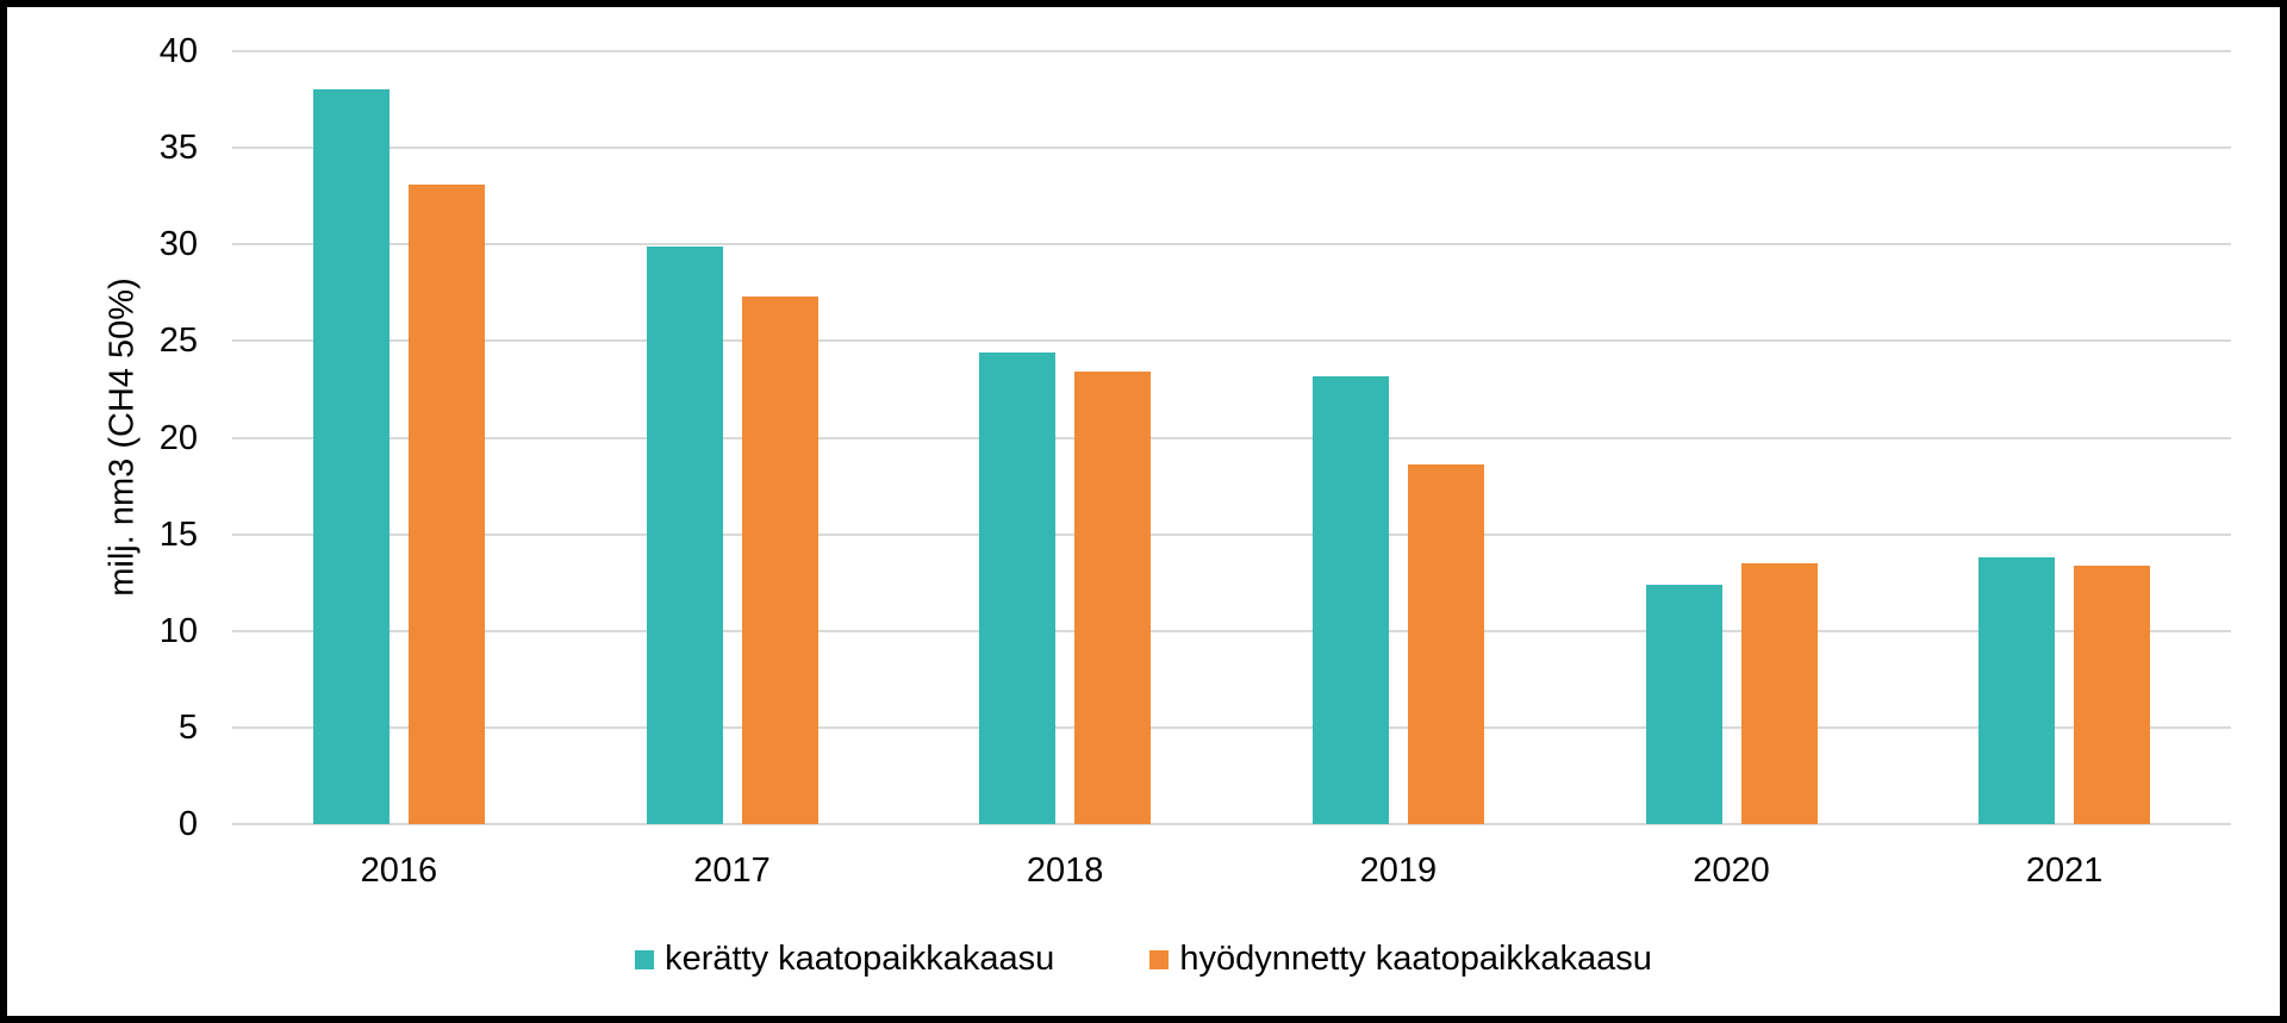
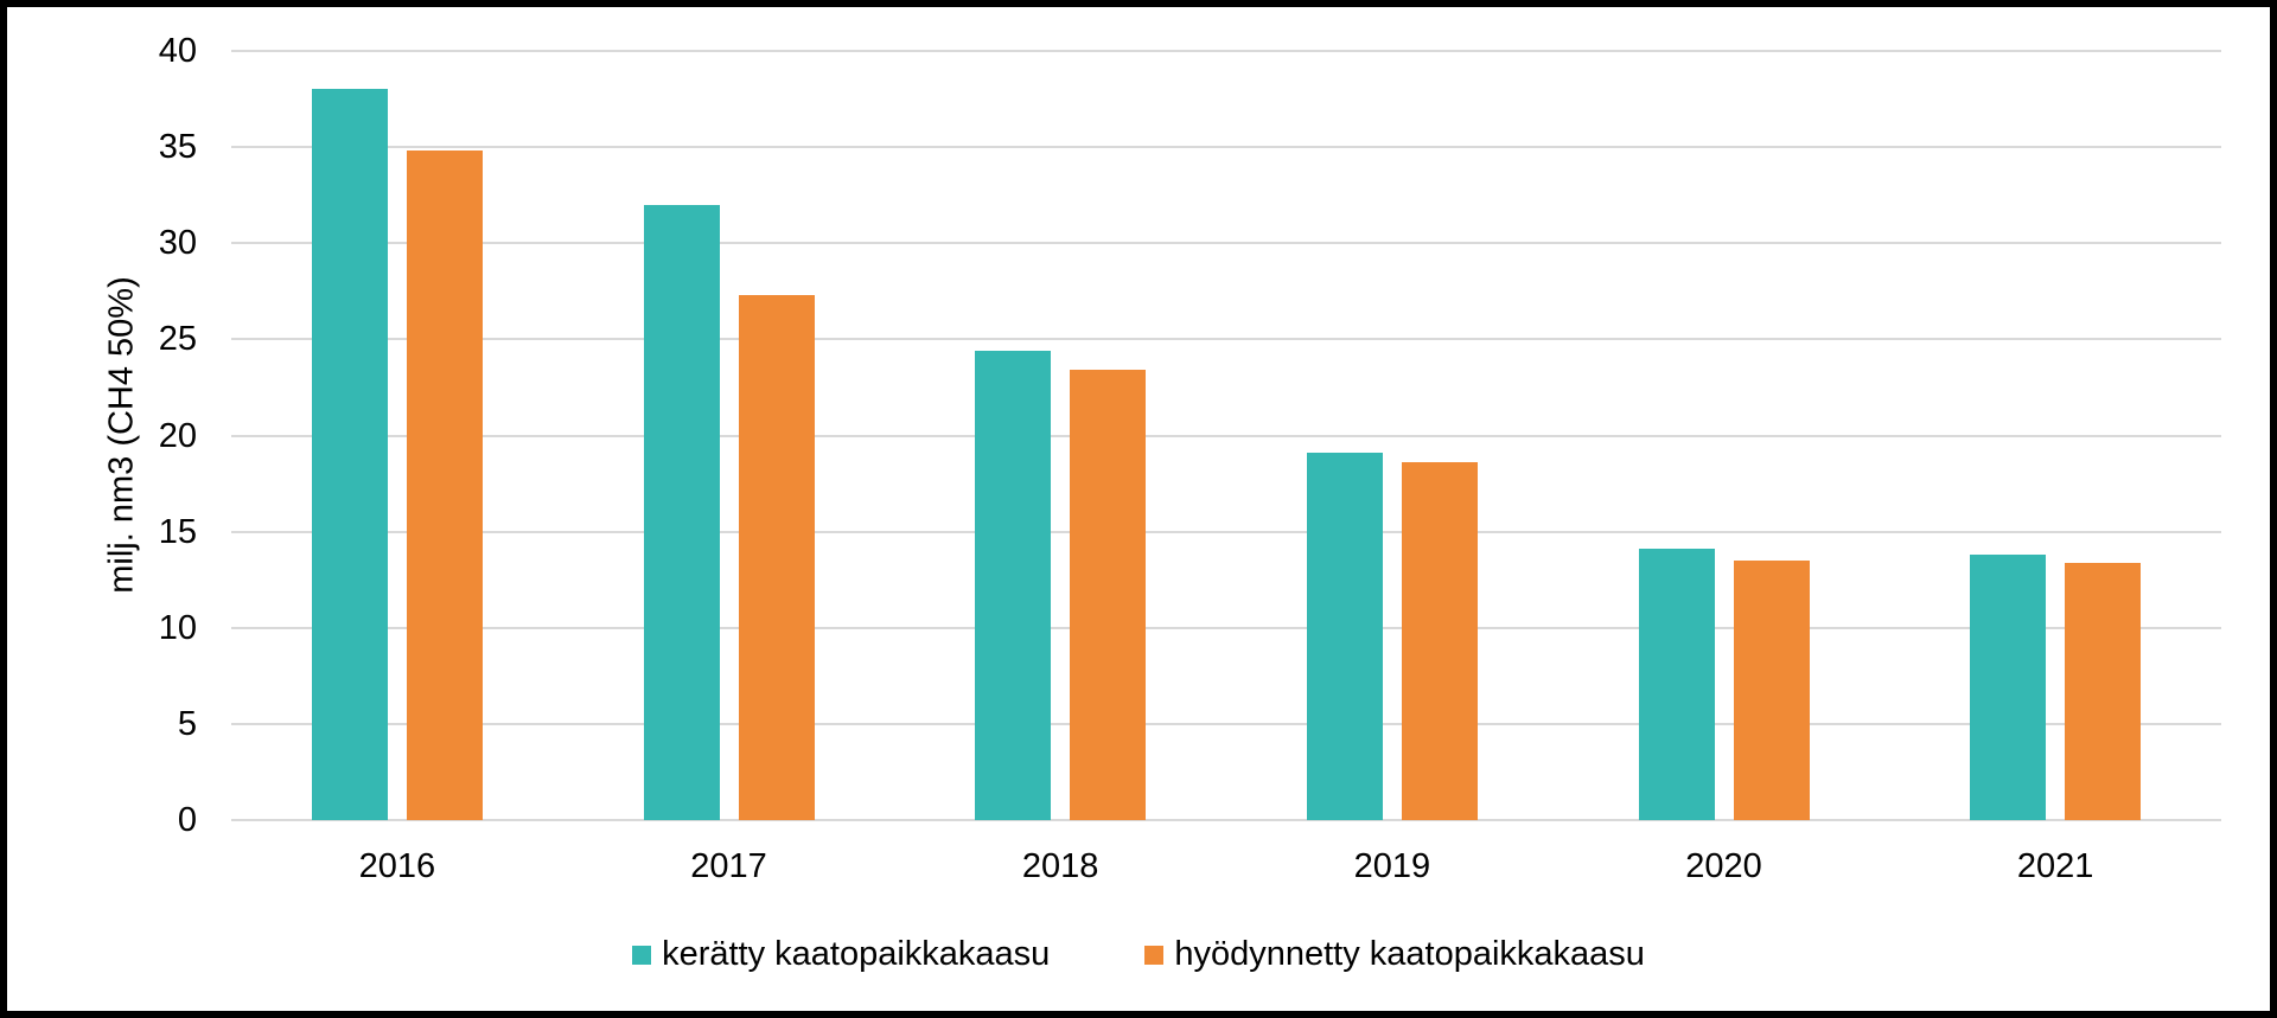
hyödynnetty kaatopaikkakaasu/2016: 33.1 -> 34.8
kerätty kaatopaikkakaasu/2017: 29.9 -> 32.0
kerätty kaatopaikkakaasu/2019: 23.2 -> 19.1
kerätty kaatopaikkakaasu/2020: 12.4 -> 14.1
